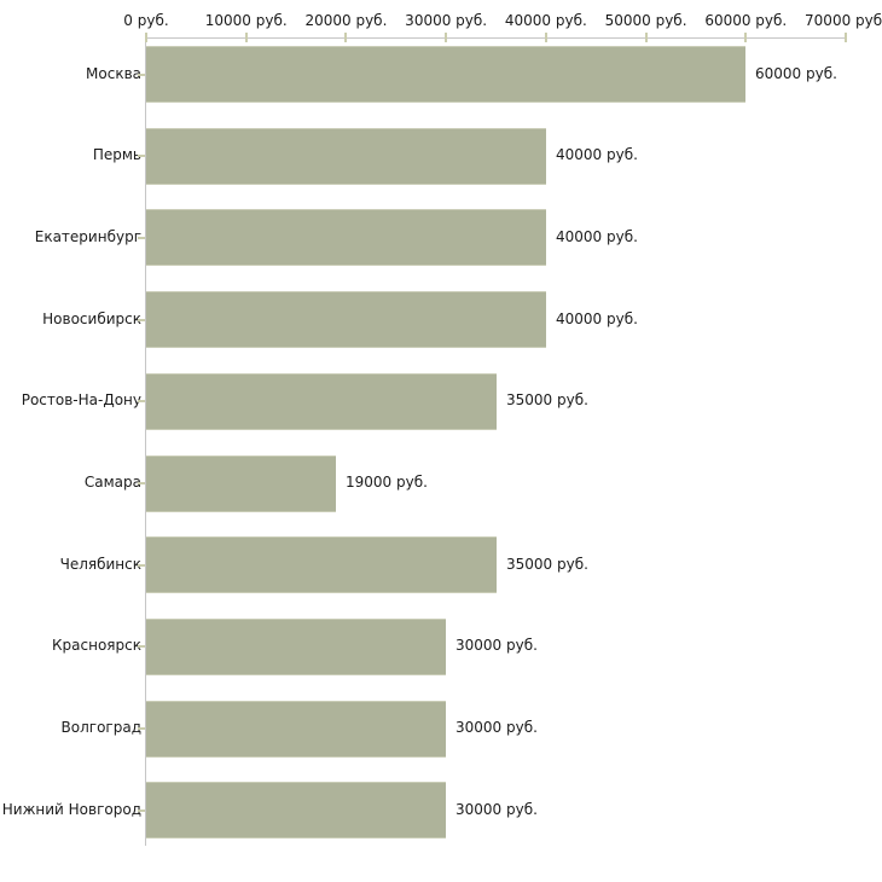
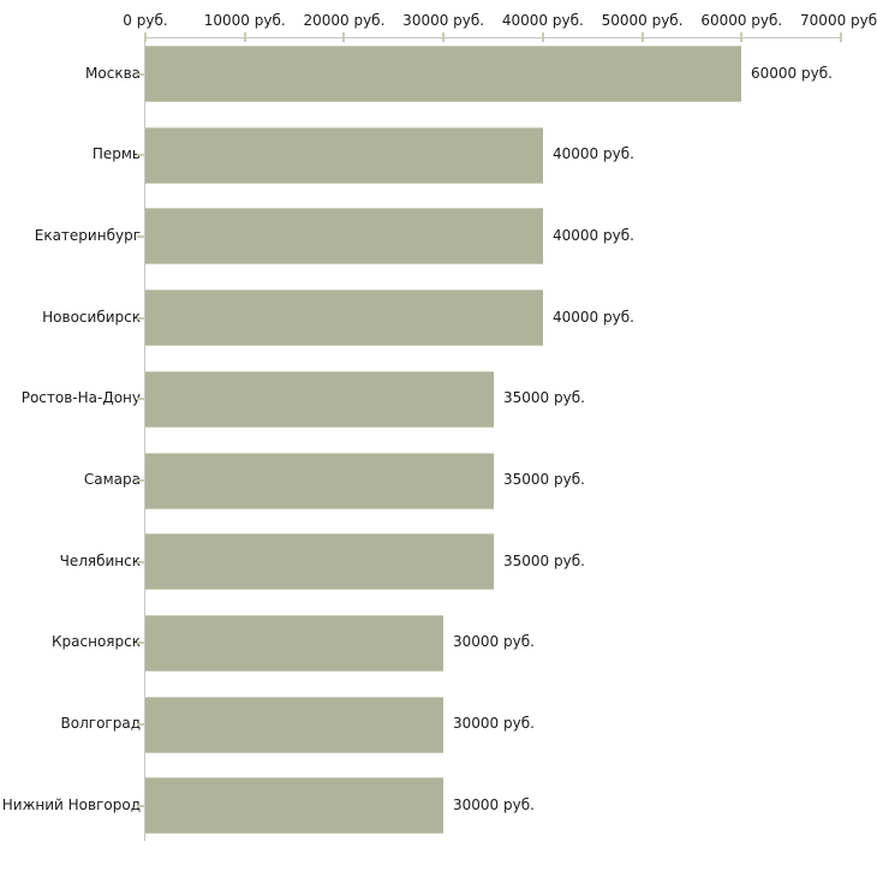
Самара: 19000 -> 35000
